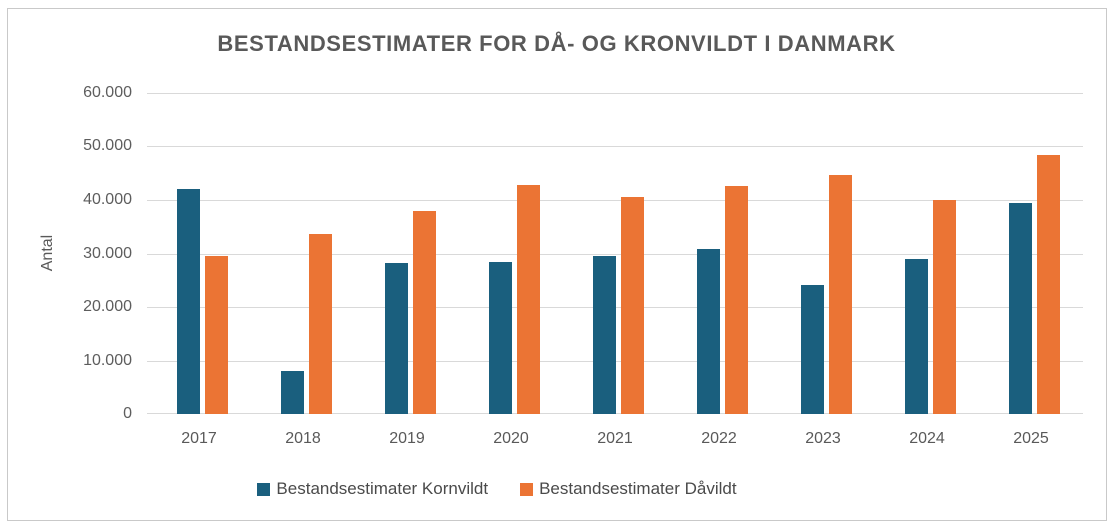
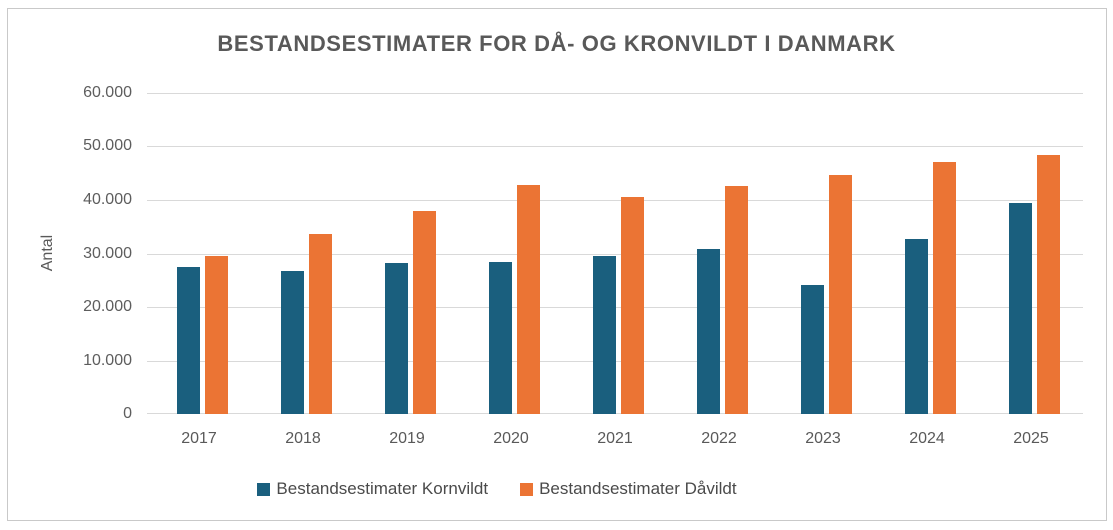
Bestandsestimater Kornvildt/2017: 42000 -> 27000
Bestandsestimater Kornvildt/2018: 8000 -> 27000
Bestandsestimater Kornvildt/2024: 29000 -> 33000
Bestandsestimater Dåvildt/2024: 40000 -> 47000
